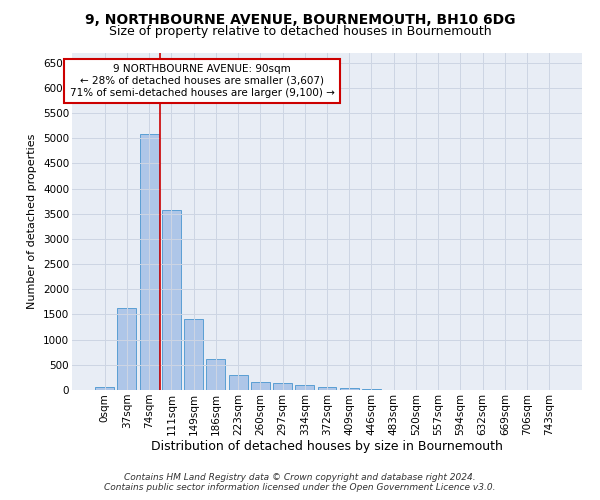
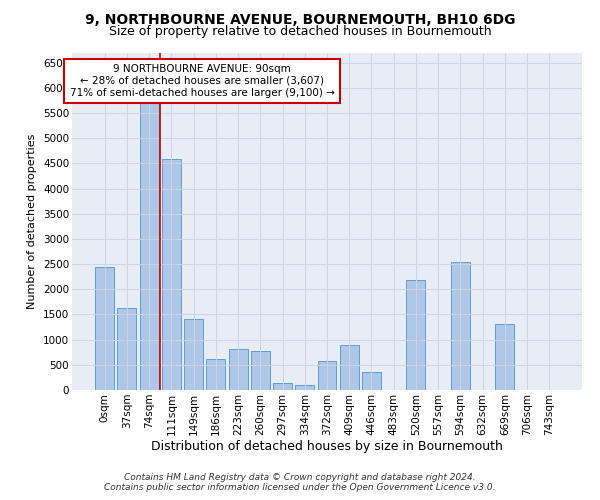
0sqm: 60 -> 2440
74sqm: 5080 -> 5740
111sqm: 3580 -> 4580
223sqm: 300 -> 820
260sqm: 160 -> 780
372sqm: 60 -> 580
409sqm: 30 -> 900
446sqm: 20 -> 360
520sqm: 0 -> 2180
594sqm: 0 -> 2540
669sqm: 0 -> 1320
